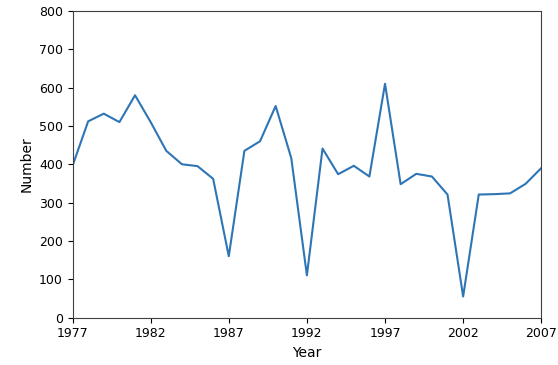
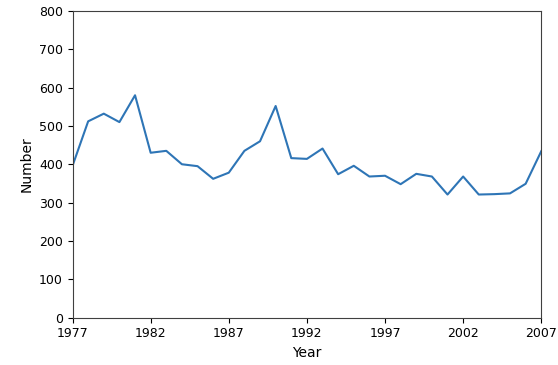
1982: 510 -> 430
1987: 160 -> 378
1992: 110 -> 414
1997: 610 -> 370
2002: 55 -> 368
2007: 390 -> 434
